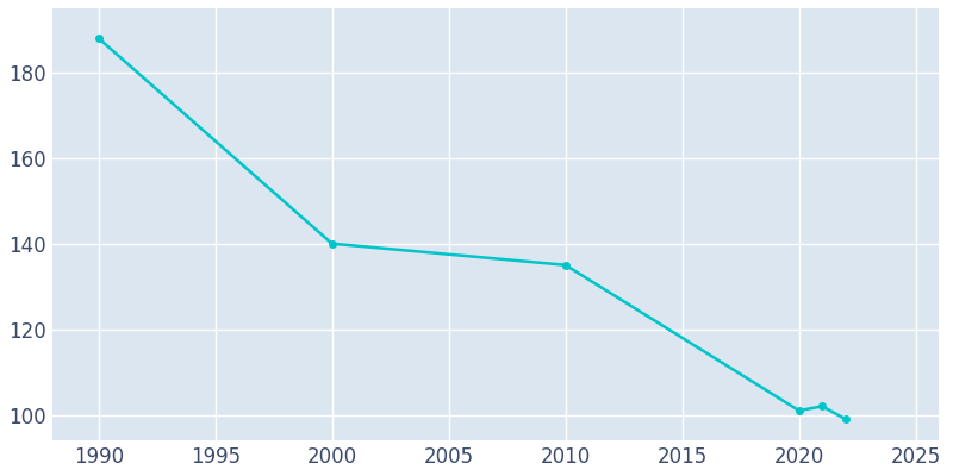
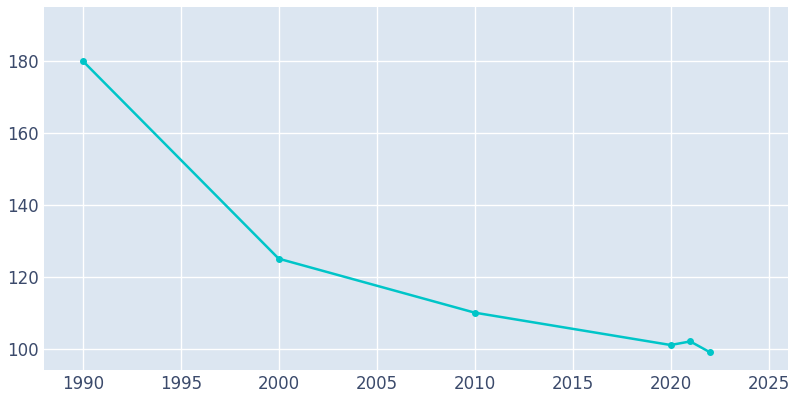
1990: 188 -> 180
2000: 140 -> 125
2010: 135 -> 110
